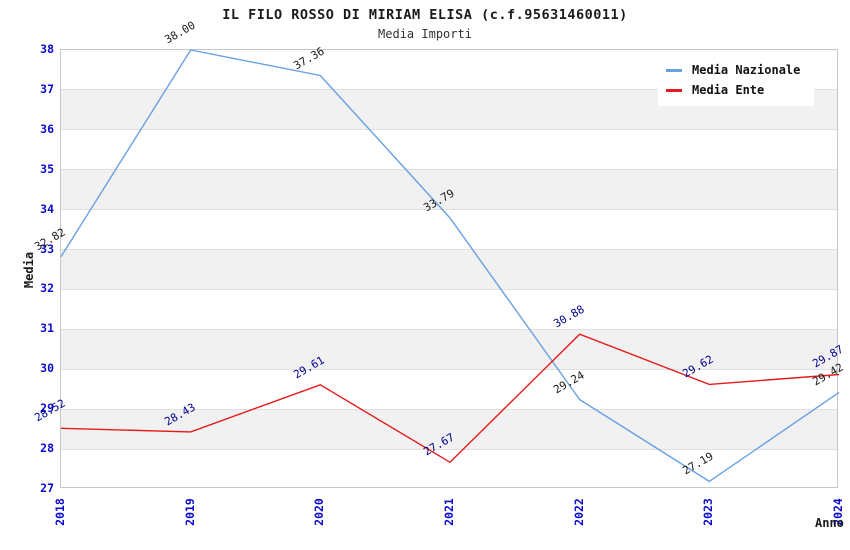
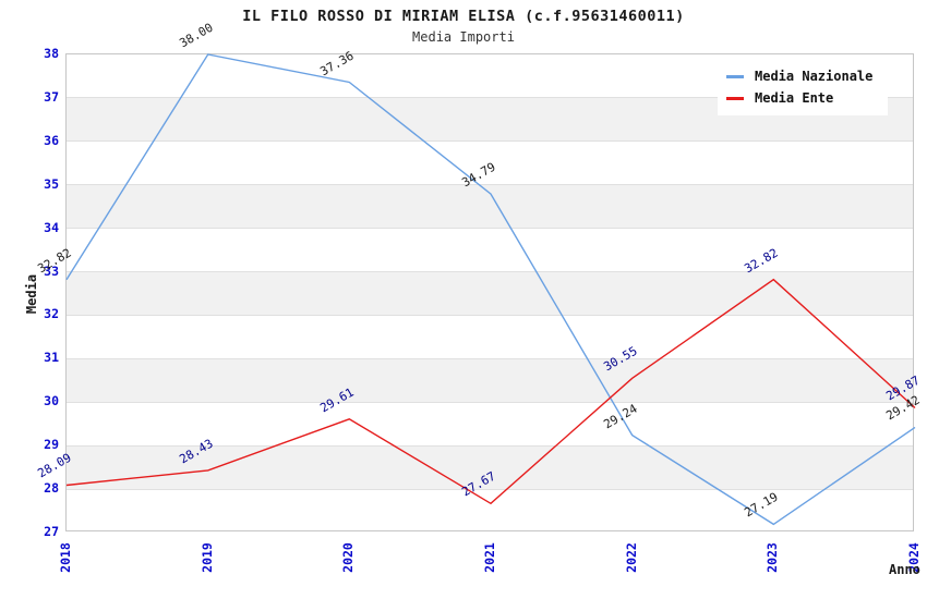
Media Ente/2018: 28.52 -> 28.09
Media Nazionale/2021: 33.79 -> 34.79
Media Ente/2022: 30.88 -> 30.55
Media Ente/2023: 29.62 -> 32.82
